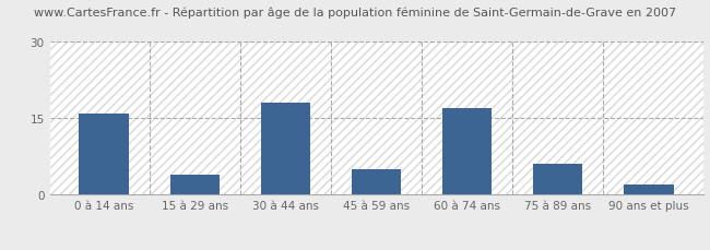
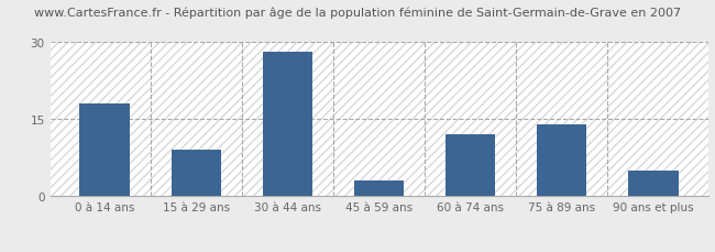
0 à 14 ans: 16 -> 18
15 à 29 ans: 4 -> 9
30 à 44 ans: 18 -> 28
45 à 59 ans: 5 -> 3
60 à 74 ans: 17 -> 12
75 à 89 ans: 6 -> 14
90 ans et plus: 2 -> 5
